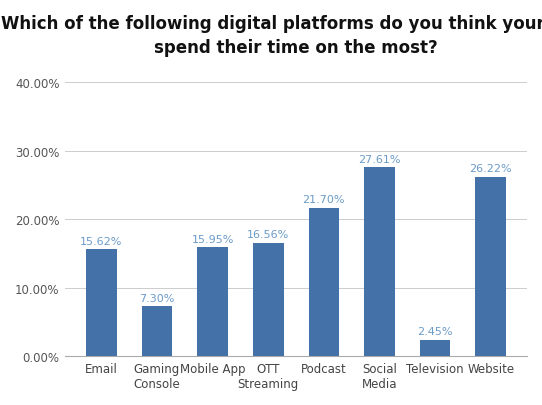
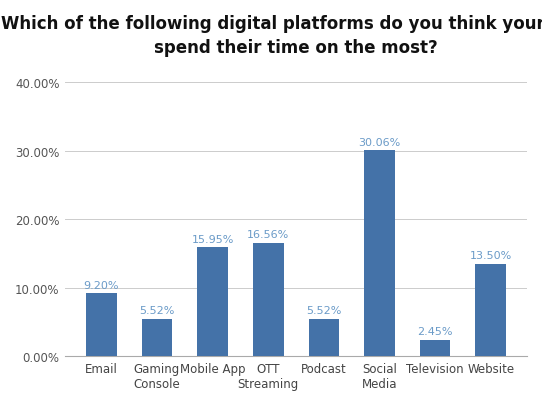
Email: 15.62% -> 9.20%
Gaming Console: 7.30% -> 5.52%
Podcast: 21.70% -> 5.52%
Social Media: 27.61% -> 30.06%
Website: 26.22% -> 13.50%
